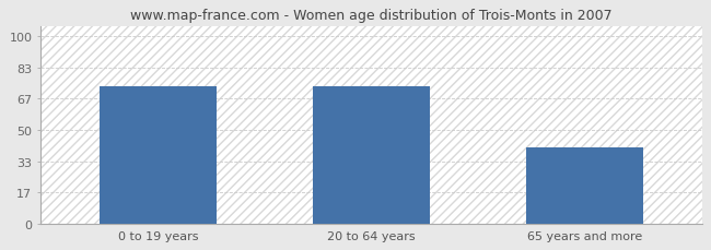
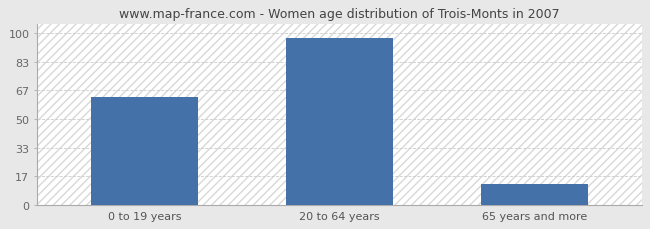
0 to 19 years: 73 -> 63
20 to 64 years: 73 -> 97
65 years and more: 41 -> 12
